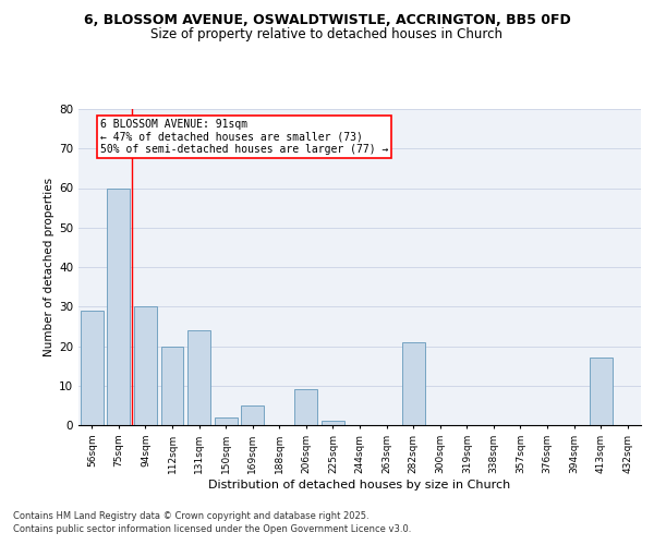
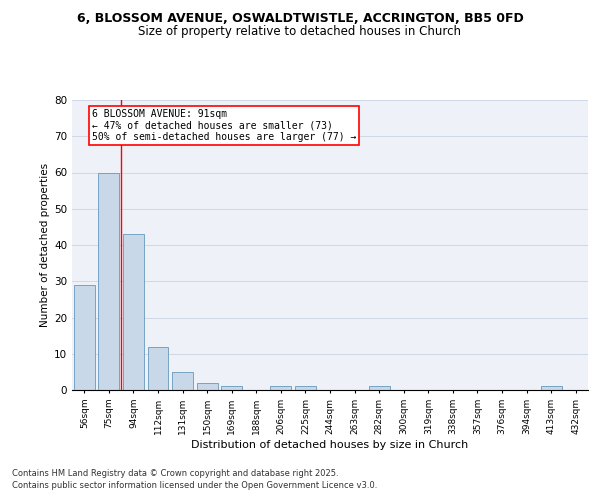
94sqm: 30 -> 43
112sqm: 20 -> 12
131sqm: 24 -> 5
169sqm: 5 -> 1
206sqm: 9 -> 1
282sqm: 21 -> 1
413sqm: 17 -> 1
